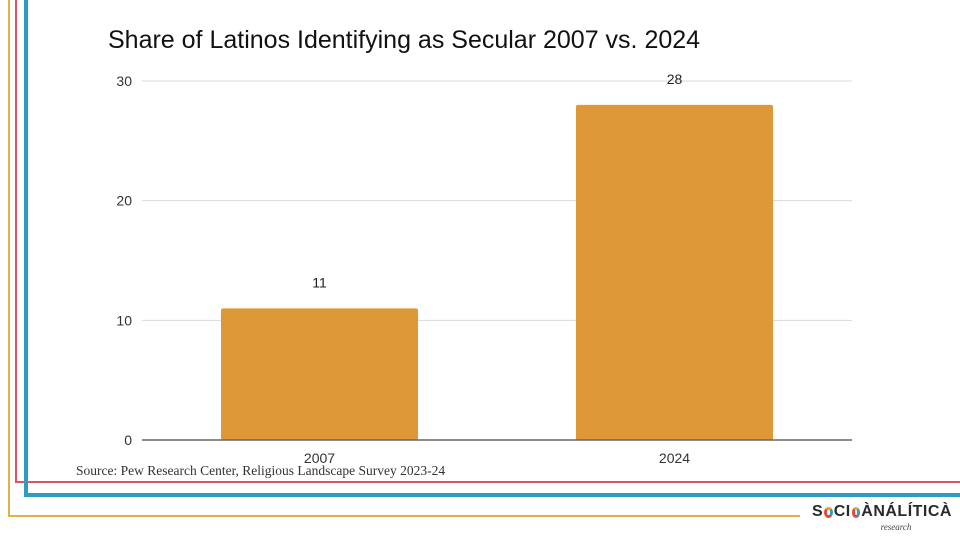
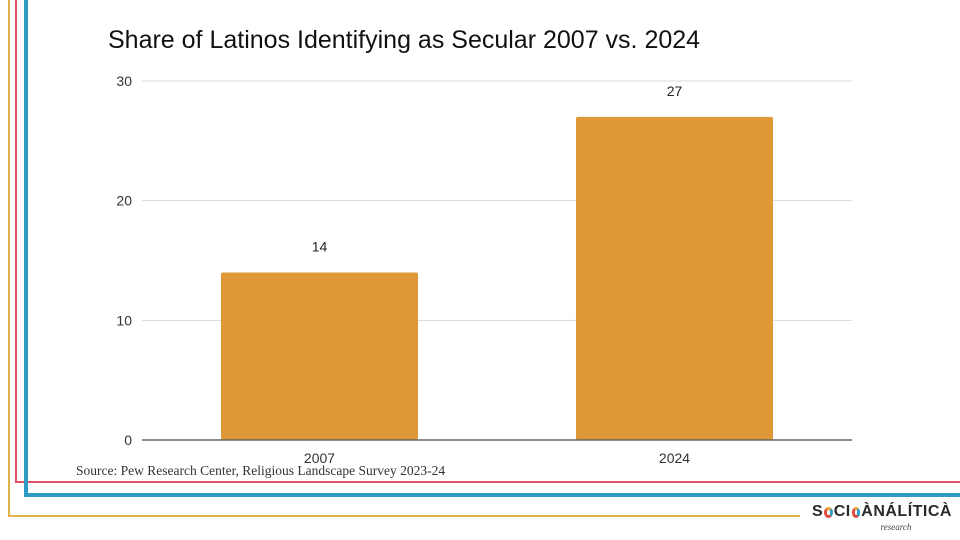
2007: 11 -> 14
2024: 28 -> 27
